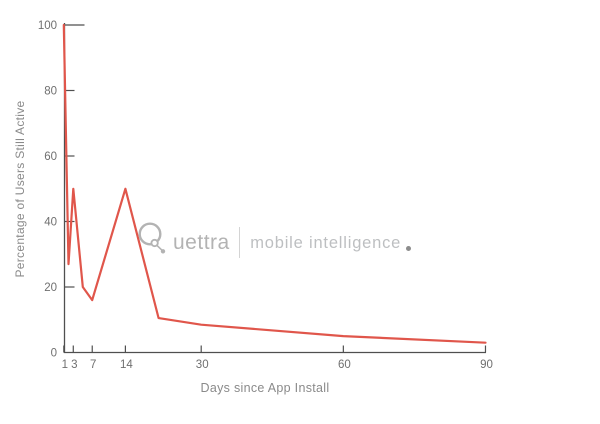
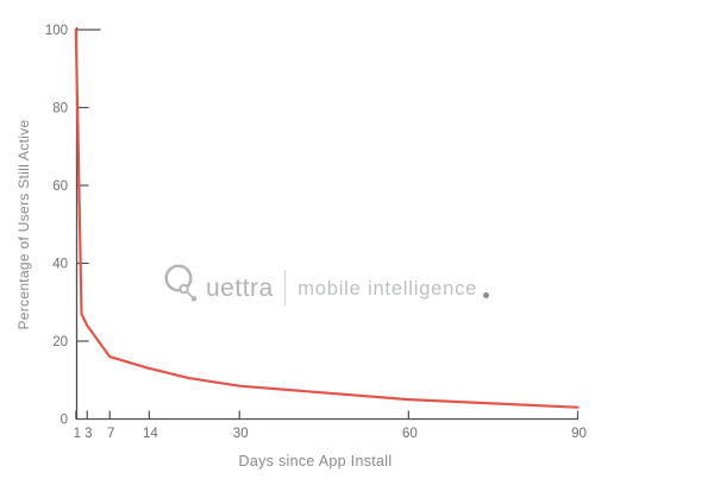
3: 50 -> 24
14: 50 -> 13
